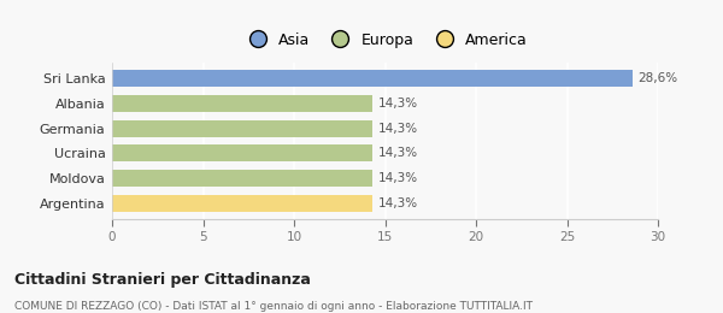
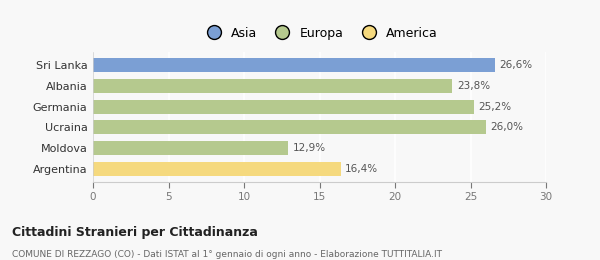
Sri Lanka: 28,6% -> 26,6%
Albania: 14,3% -> 23,8%
Germania: 14,3% -> 25,2%
Ucraina: 14,3% -> 26,0%
Moldova: 14,3% -> 12,9%
Argentina: 14,3% -> 16,4%
